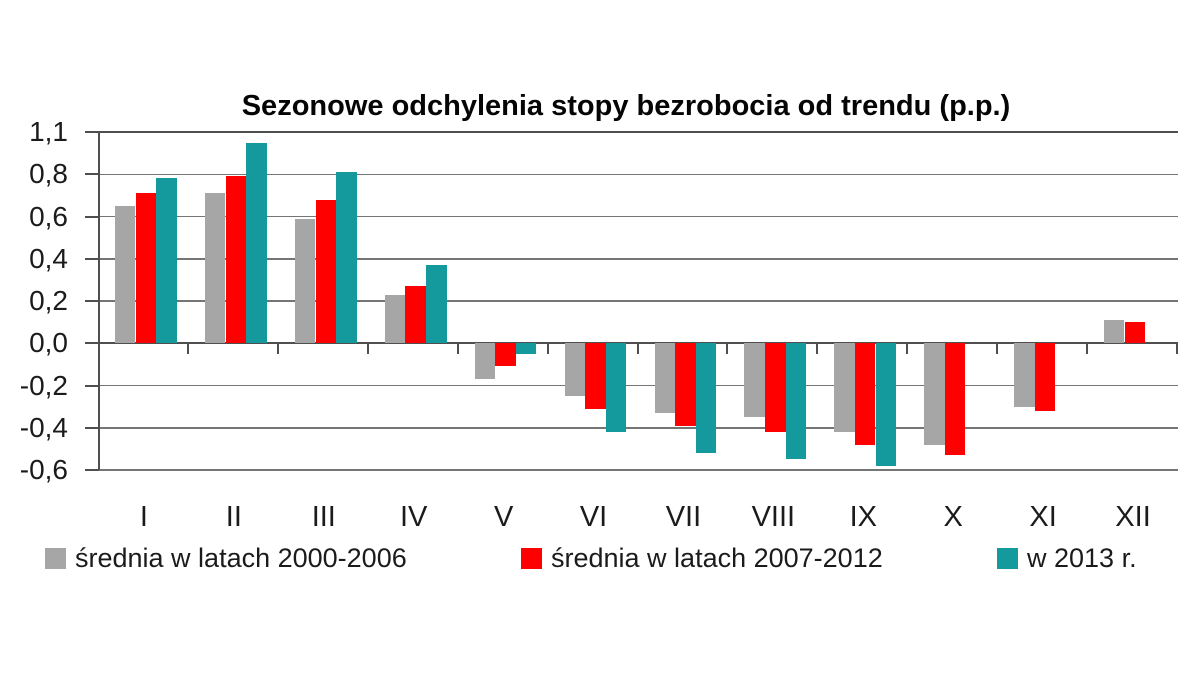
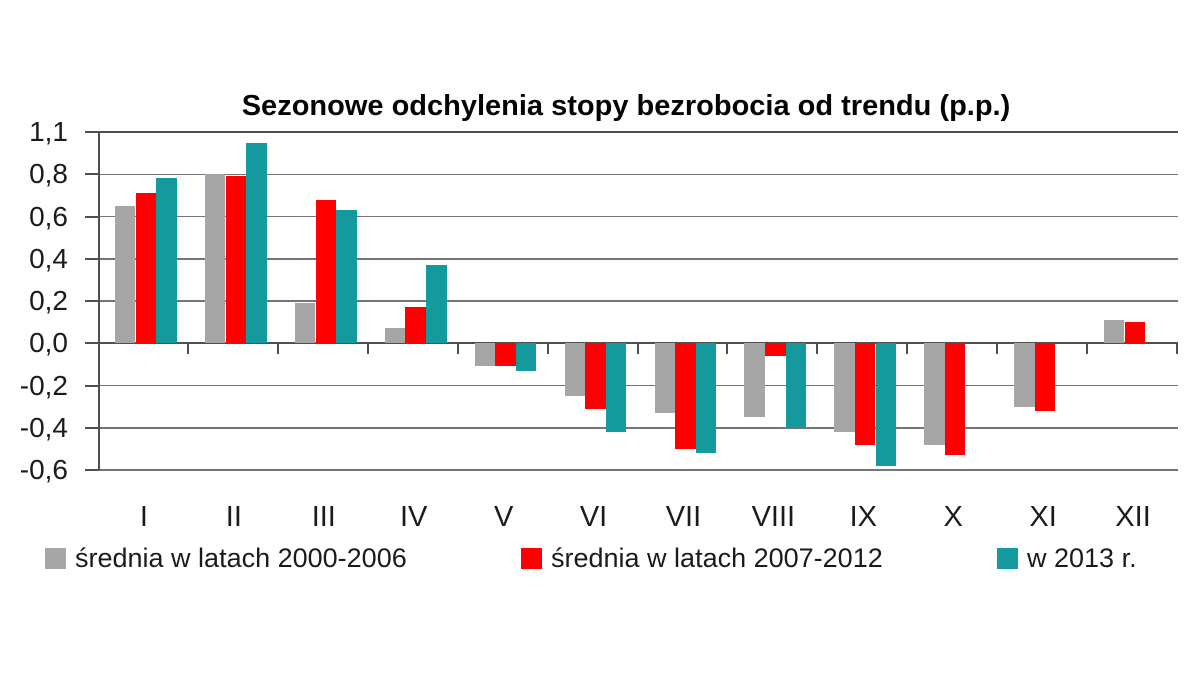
średnia w latach 2000-2006/II: 0,71 -> 0,80
średnia w latach 2000-2006/III: 0,59 -> 0,19
w 2013 r./III: 0,81 -> 0,63
średnia w latach 2000-2006/IV: 0,23 -> 0,07
średnia w latach 2007-2012/IV: 0,27 -> 0,17
średnia w latach 2000-2006/V: -0,17 -> -0,11
w 2013 r./V: -0,05 -> -0,13
średnia w latach 2007-2012/VII: -0,39 -> -0,50
średnia w latach 2007-2012/VIII: -0,42 -> -0,06
w 2013 r./VIII: -0,55 -> -0,40
